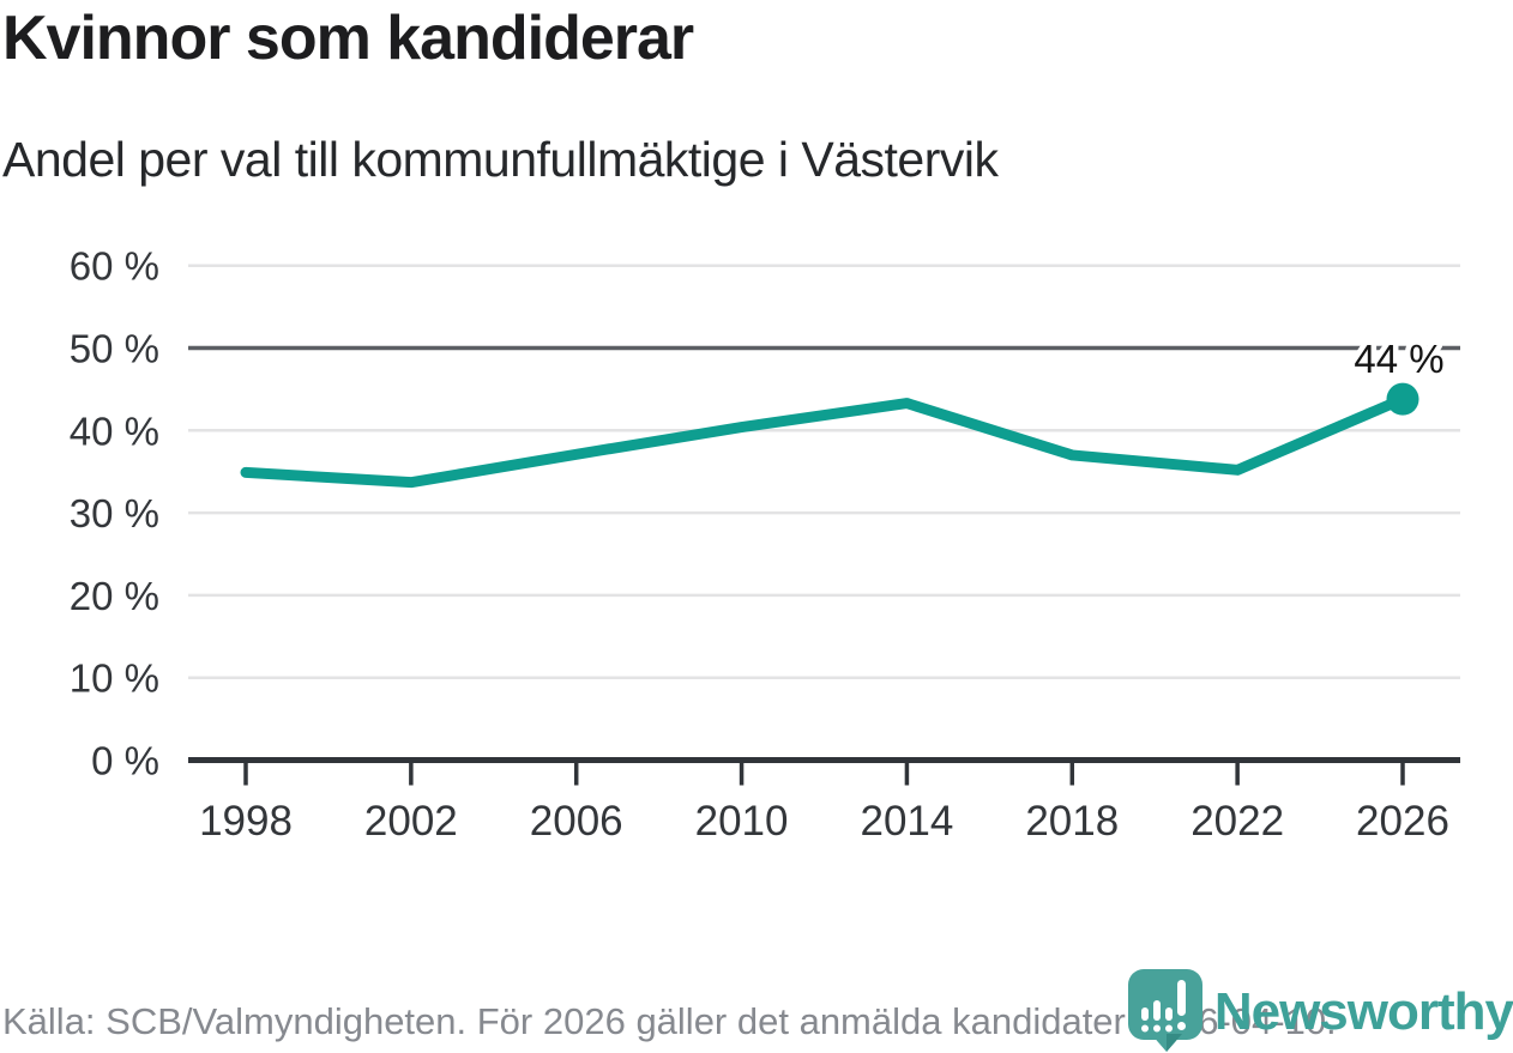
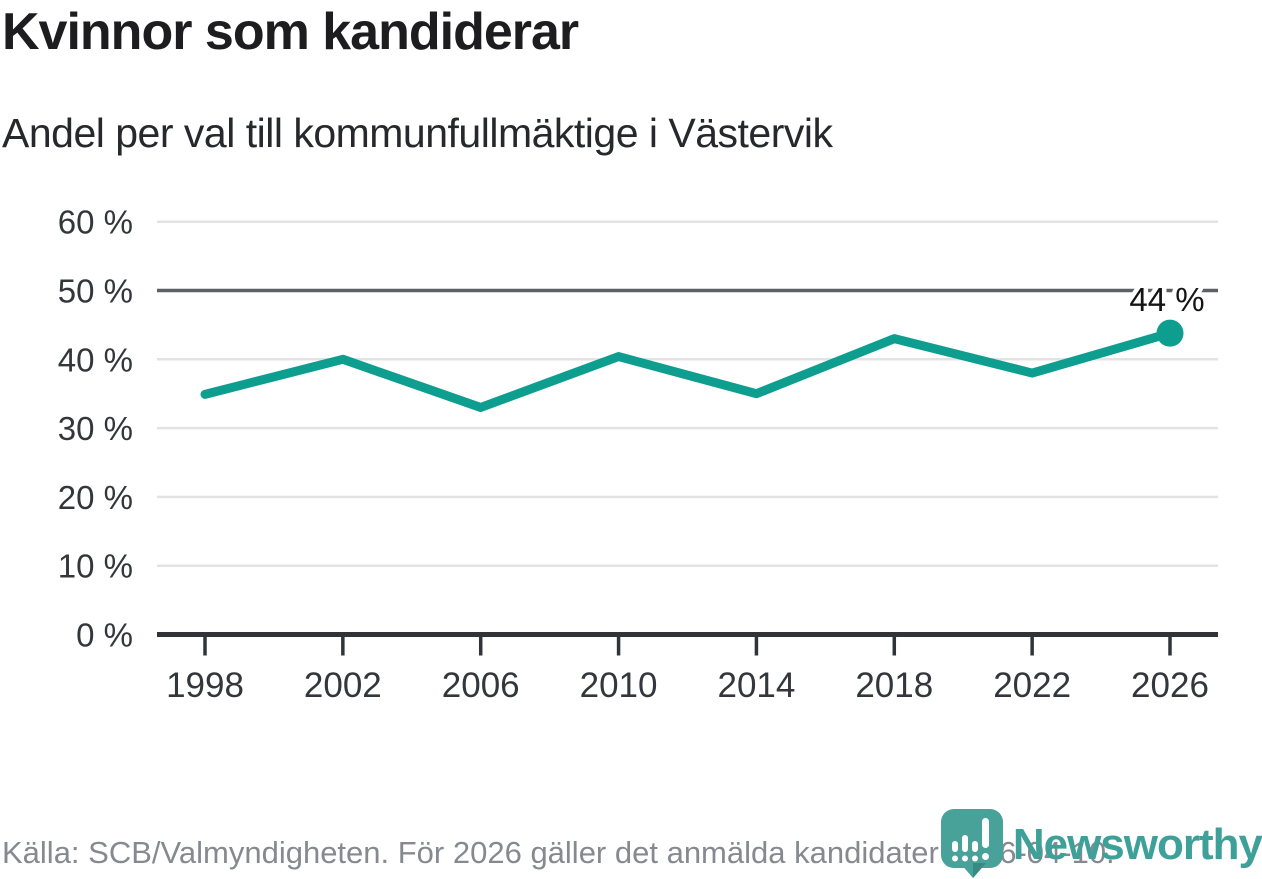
2002: 34% -> 40%
2006: 37% -> 33%
2014: 43% -> 35%
2018: 37% -> 43%
2022: 35% -> 38%
